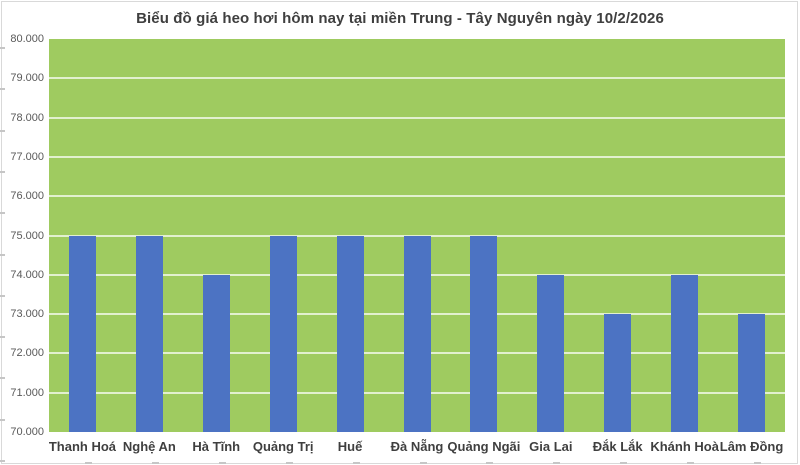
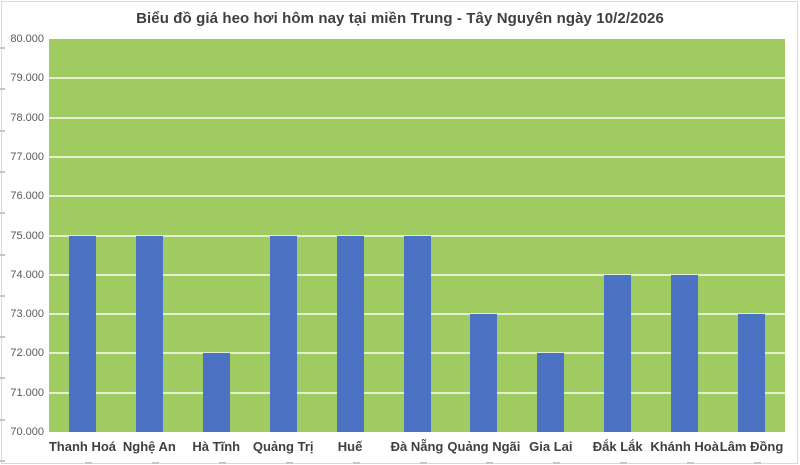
Hà Tĩnh: 74000 -> 72000
Quảng Ngãi: 75000 -> 73000
Gia Lai: 74000 -> 72000
Đắk Lắk: 73000 -> 74000
